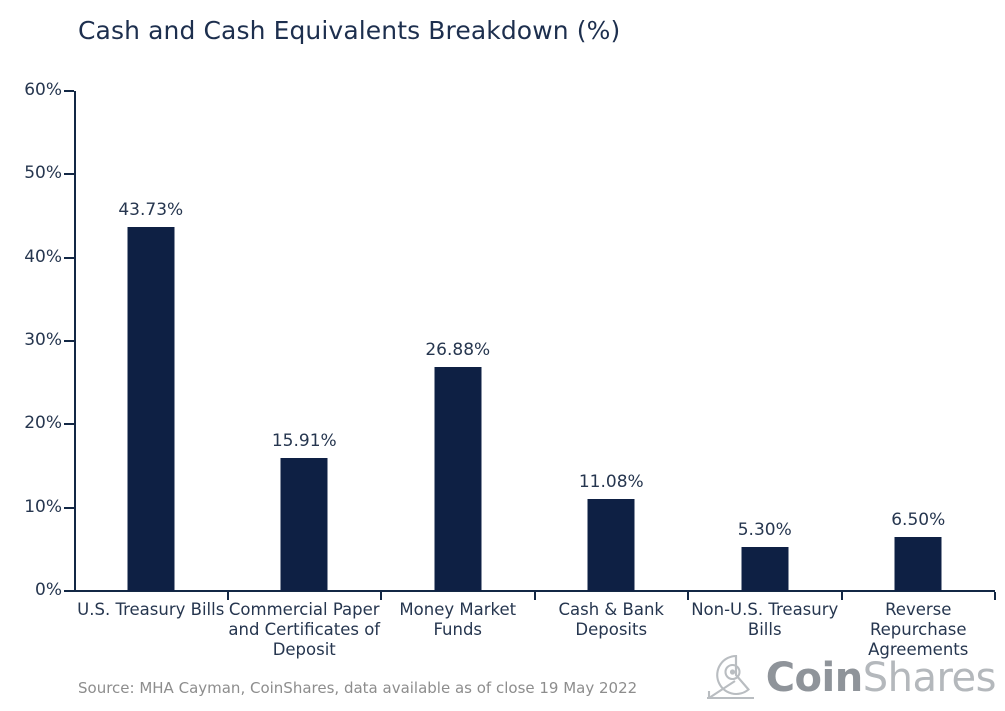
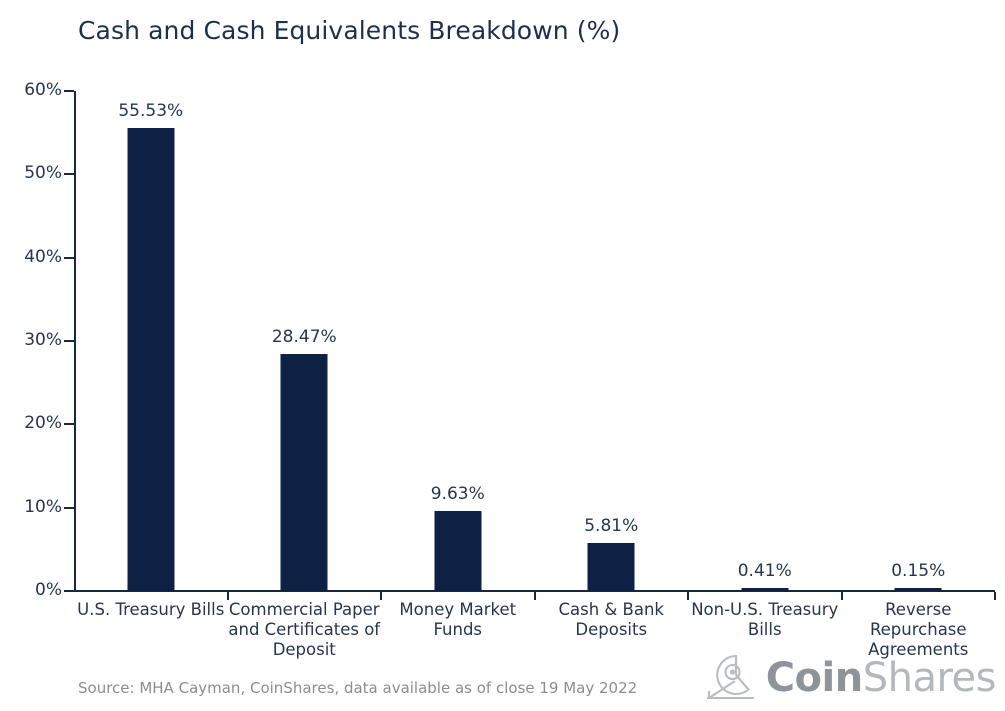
U.S. Treasury Bills: 43.73% -> 55.53%
Commercial Paper and Certificates of Deposit: 15.91% -> 28.47%
Money Market Funds: 26.88% -> 9.63%
Cash & Bank Deposits: 11.08% -> 5.81%
Non-U.S. Treasury Bills: 5.30% -> 0.41%
Reverse Repurchase Agreements: 6.50% -> 0.15%
